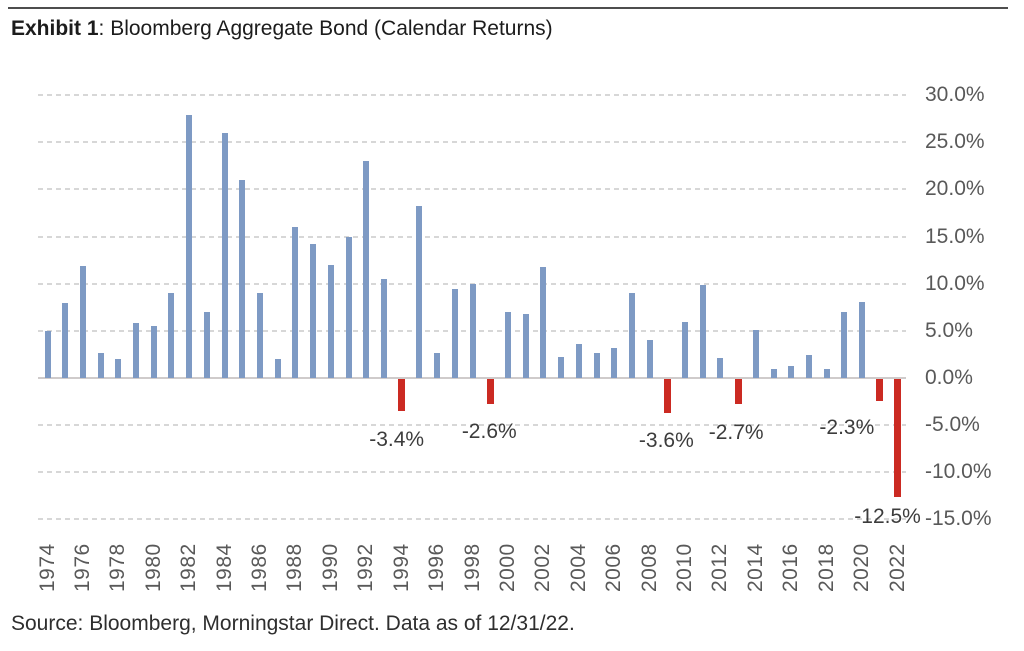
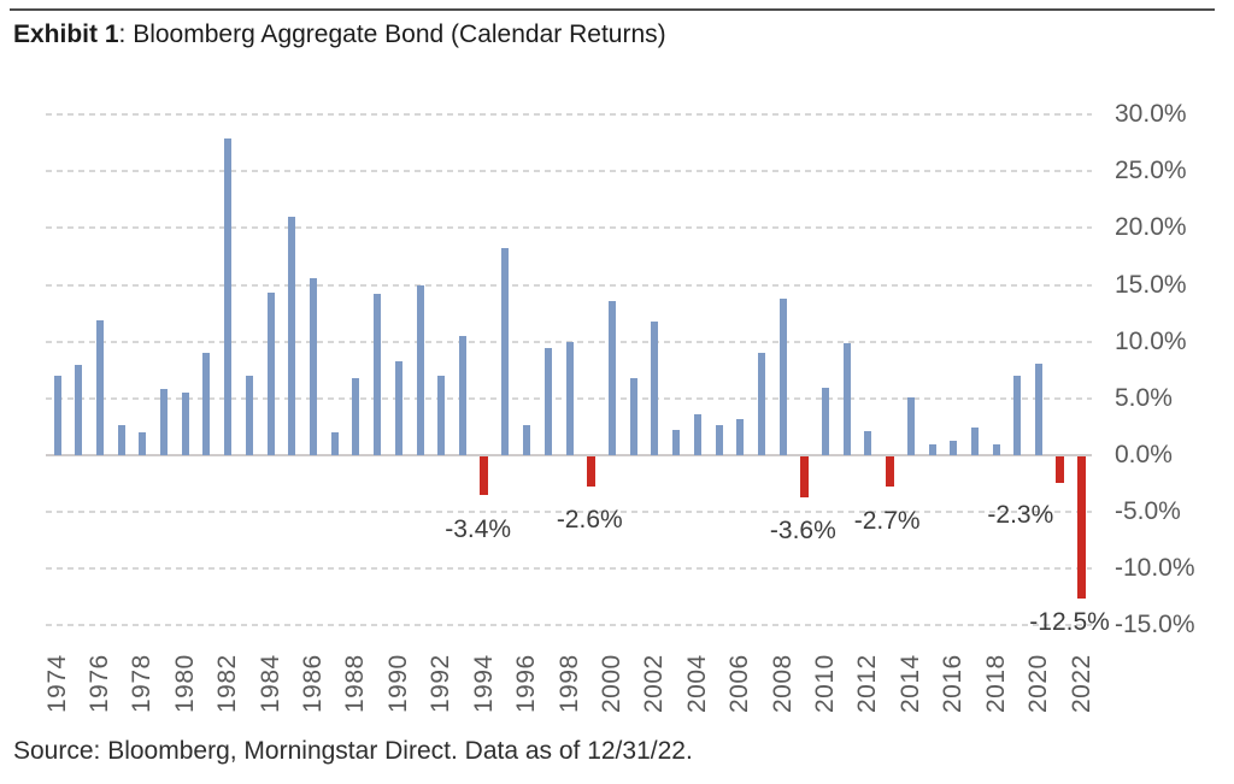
1974: 5% -> 7%
1984: 26% -> 14%
1986: 9% -> 16%
1988: 16% -> 7%
1990: 12% -> 8%
1992: 23% -> 7%
2000: 7% -> 14%
2008: 4% -> 14%
